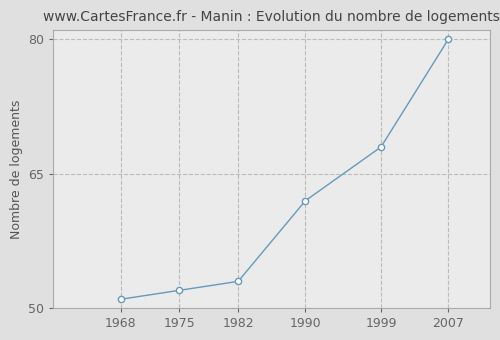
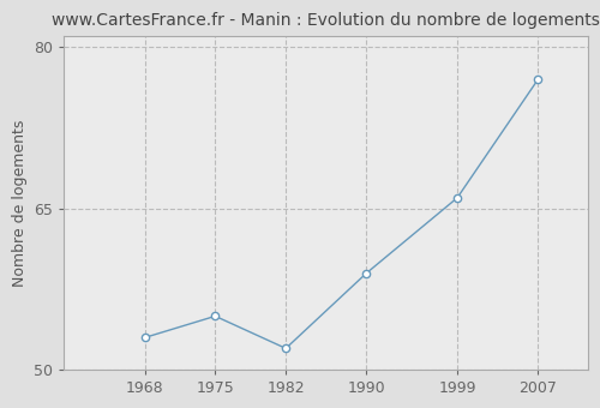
1968: 51 -> 53
1975: 52 -> 55
1982: 53 -> 52
1990: 62 -> 59
1999: 68 -> 66
2007: 80 -> 77
